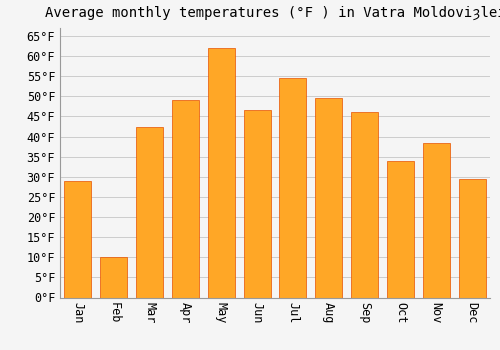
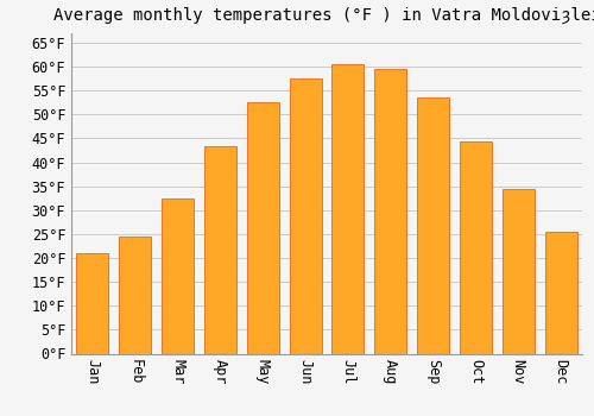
Jan: 29.0°F -> 21.0°F
Feb: 10.0°F -> 24.5°F
Mar: 42.5°F -> 32.5°F
Apr: 49.0°F -> 43.5°F
May: 62.0°F -> 52.5°F
Jun: 46.5°F -> 57.5°F
Jul: 54.5°F -> 60.5°F
Aug: 49.5°F -> 59.5°F
Sep: 46.0°F -> 53.5°F
Oct: 34.0°F -> 44.5°F
Nov: 38.5°F -> 34.5°F
Dec: 29.5°F -> 25.5°F
